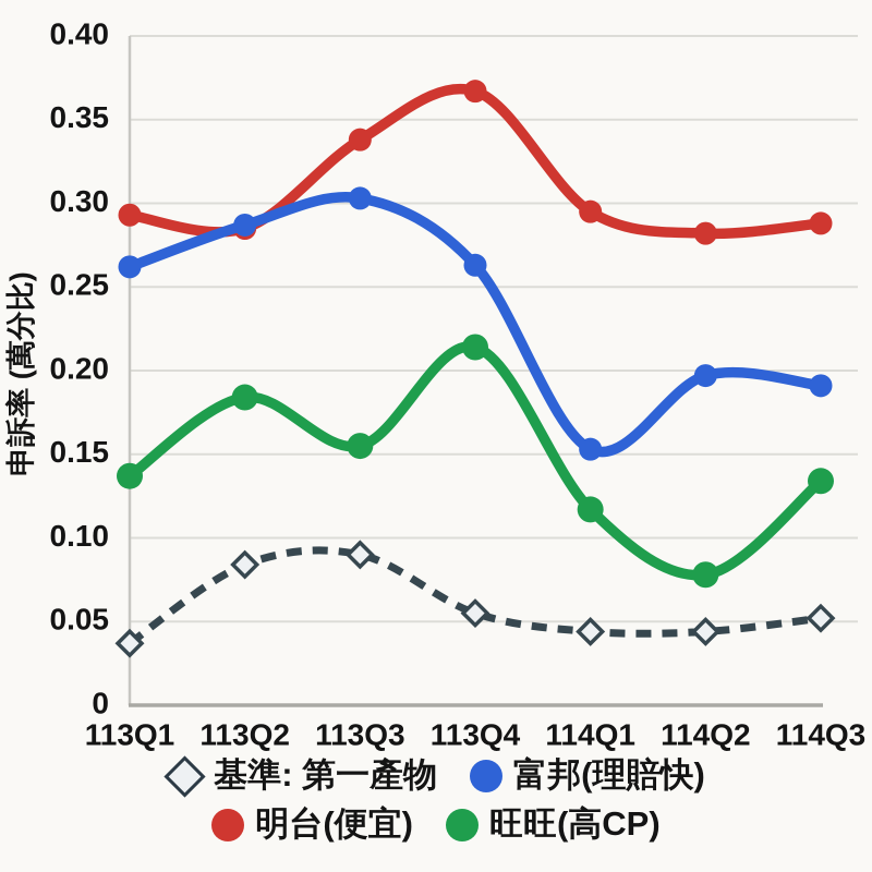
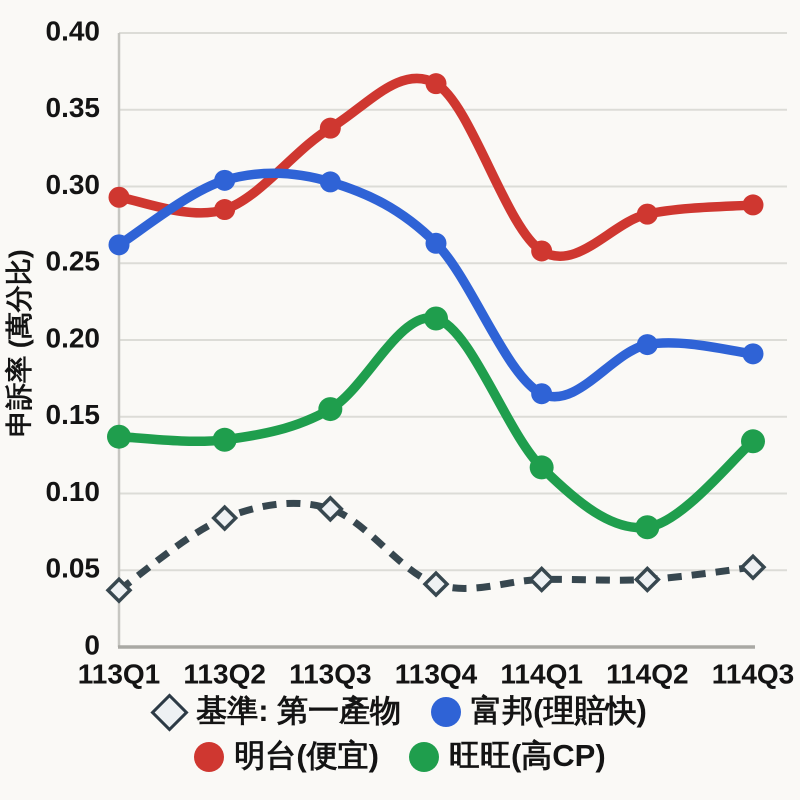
旺旺(高CP)/113Q2: 0.184 -> 0.135
富邦(理賠快)/113Q2: 0.287 -> 0.304
基準: 第一產物/113Q4: 0.055 -> 0.041
明台(便宜)/114Q1: 0.295 -> 0.258
富邦(理賠快)/114Q1: 0.153 -> 0.165
